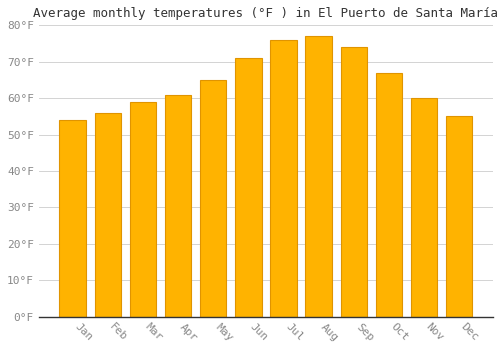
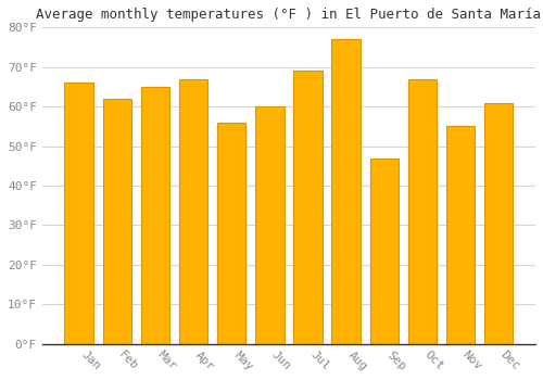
Jan: 54°F -> 66°F
Feb: 56°F -> 62°F
Mar: 59°F -> 65°F
Apr: 61°F -> 67°F
May: 65°F -> 56°F
Jun: 71°F -> 60°F
Jul: 76°F -> 69°F
Sep: 74°F -> 47°F
Nov: 60°F -> 55°F
Dec: 55°F -> 61°F
